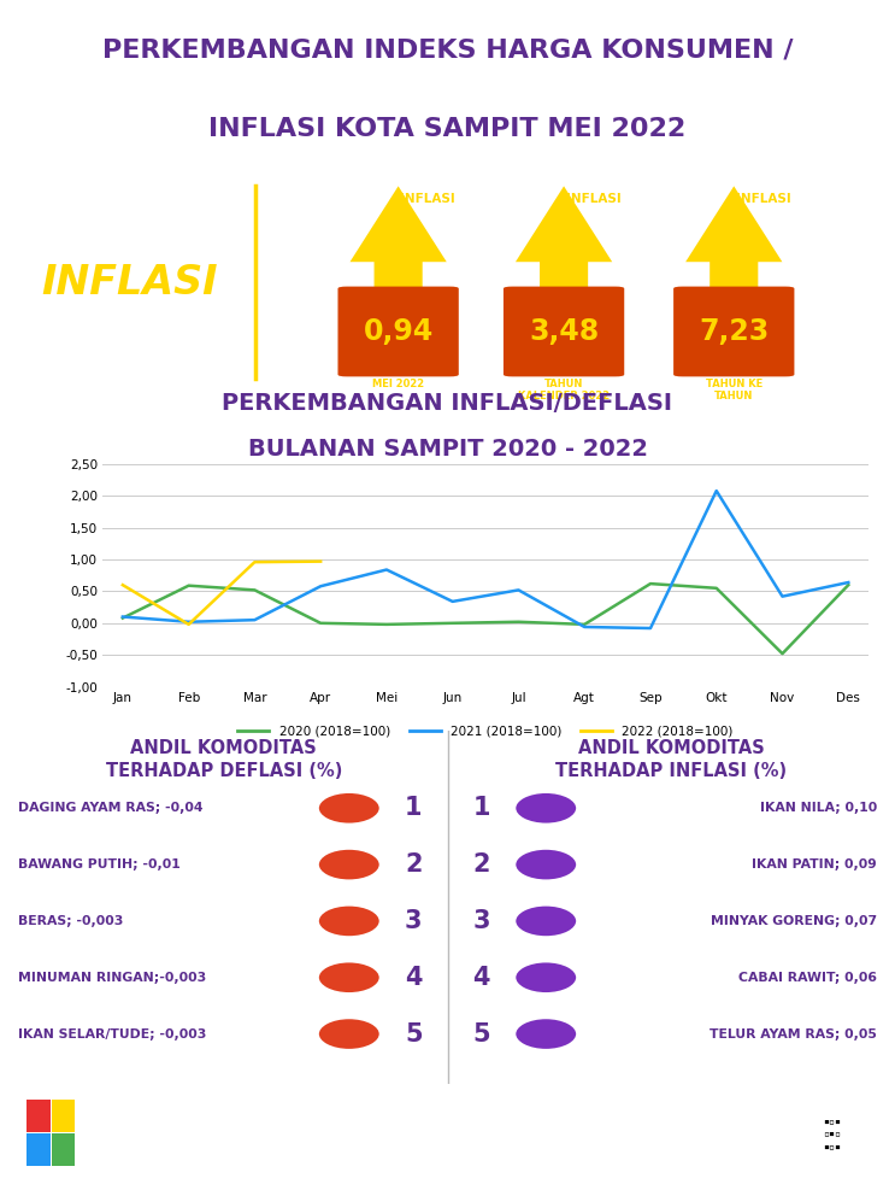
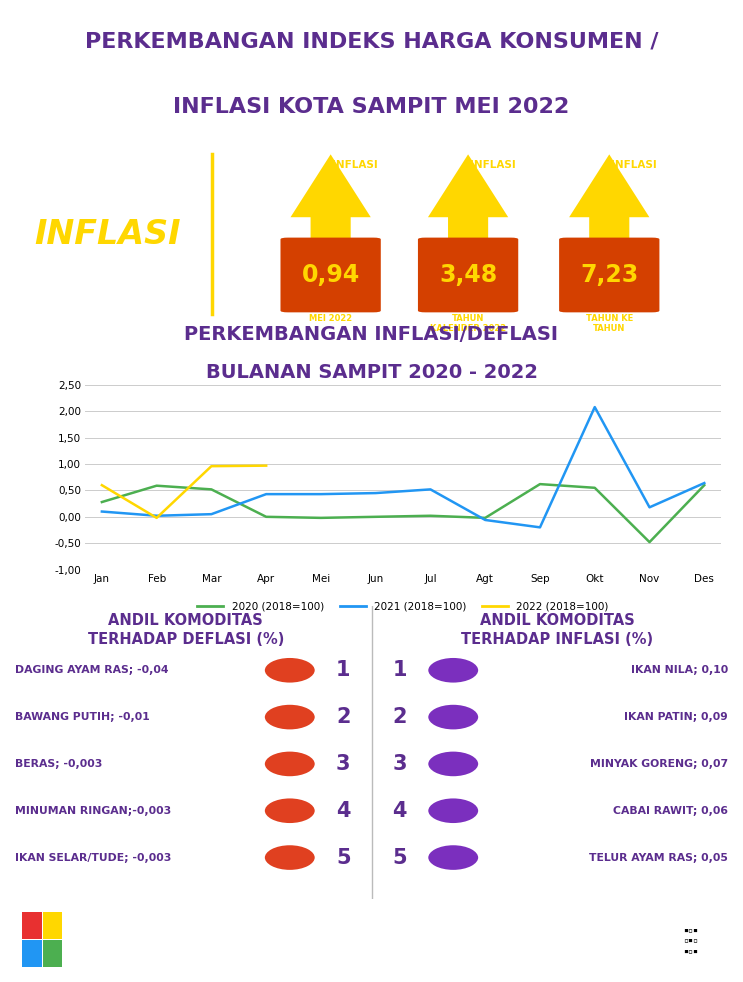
2020 (2018=100)/Jan: 0,08 -> 0,28
2021 (2018=100)/Apr: 0,58 -> 0,43
2021 (2018=100)/Mei: 0,84 -> 0,43
2021 (2018=100)/Jun: 0,34 -> 0,45
2021 (2018=100)/Sep: -0,08 -> -0,20
2021 (2018=100)/Nov: 0,42 -> 0,18
